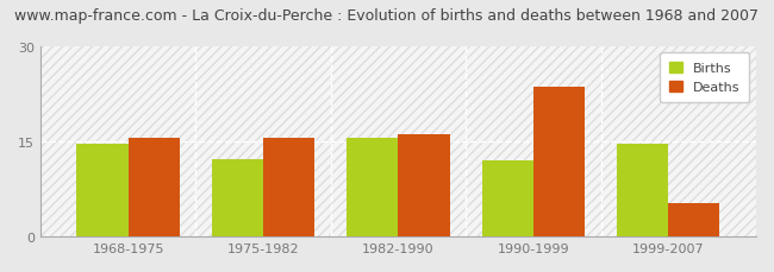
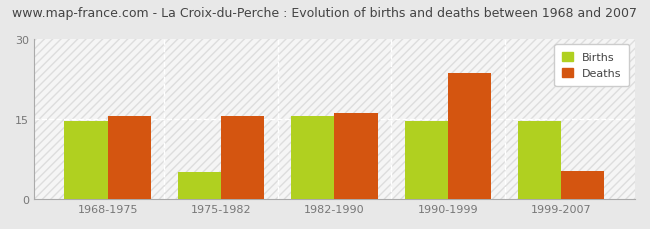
Births/1975-1982: 12.2 -> 5.0
Births/1990-1999: 12.0 -> 14.7
